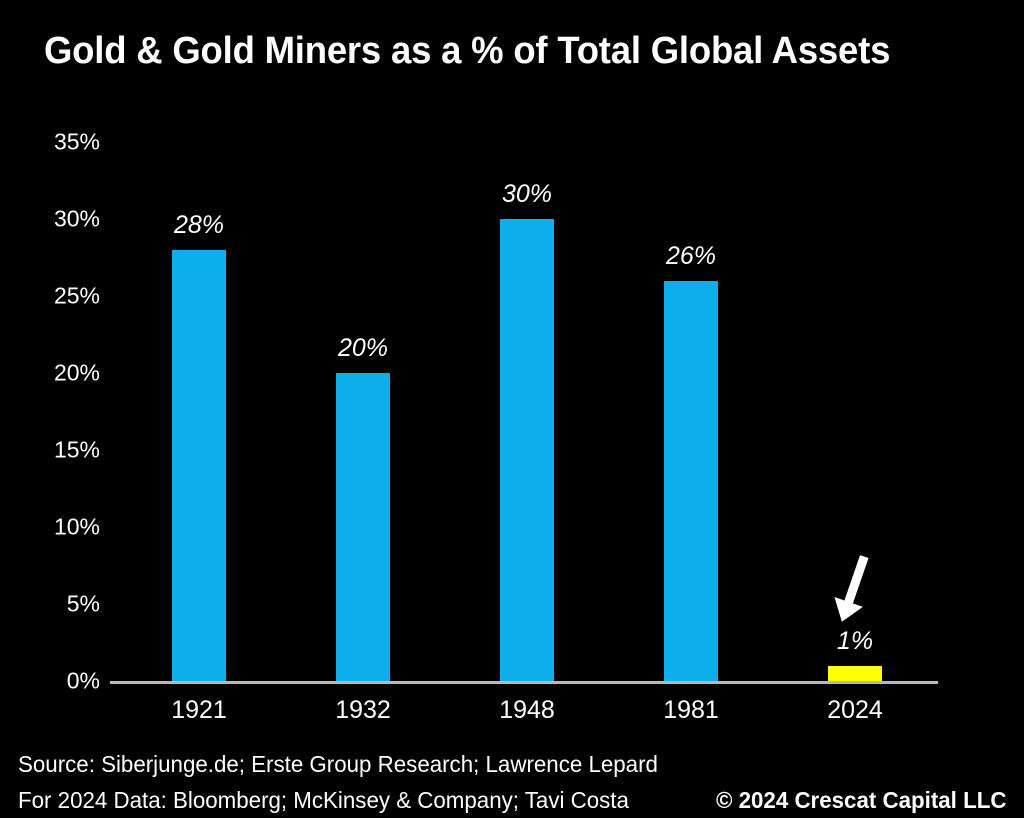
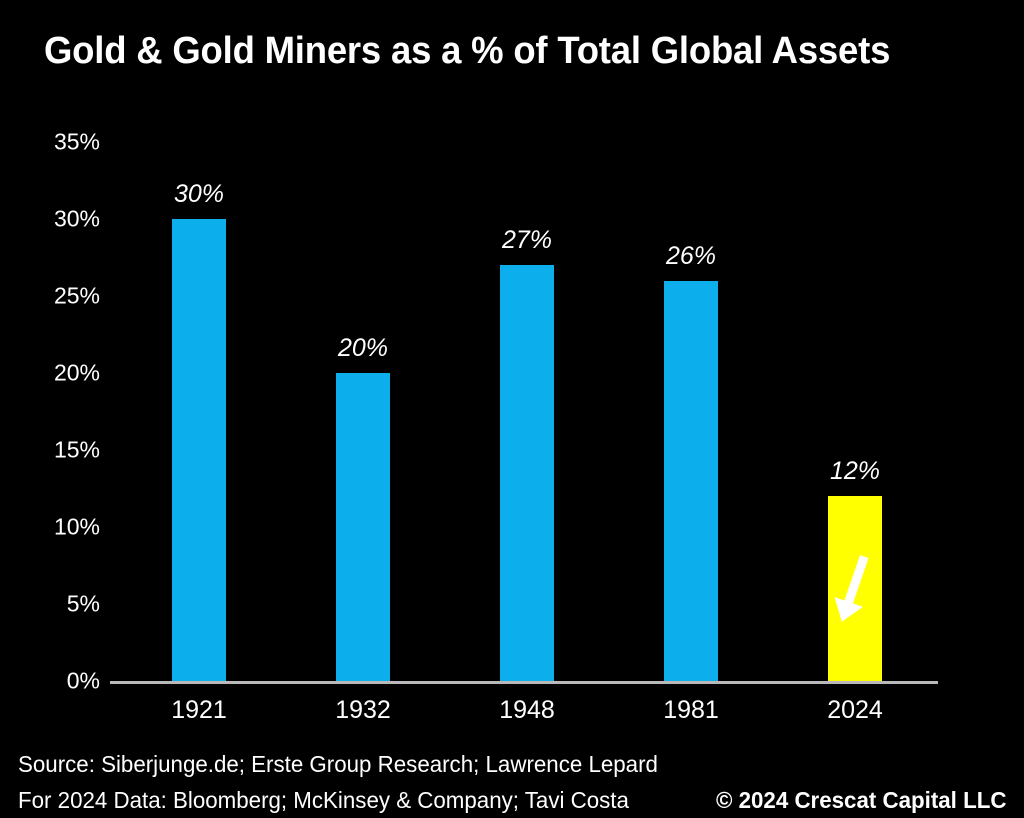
1921: 28% -> 30%
1948: 30% -> 27%
2024: 1% -> 12%
